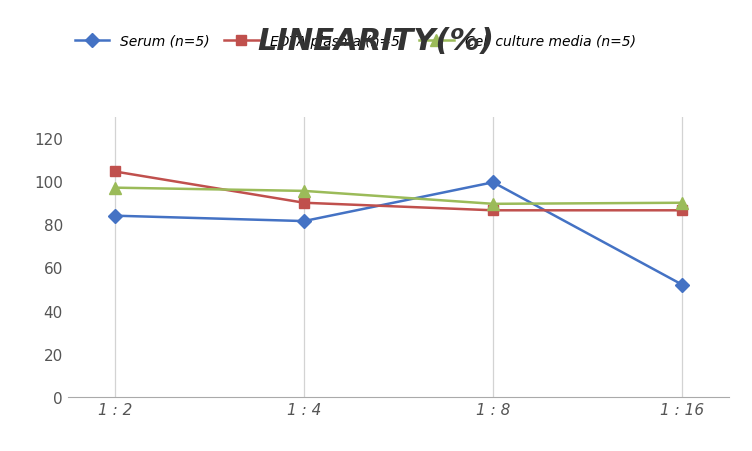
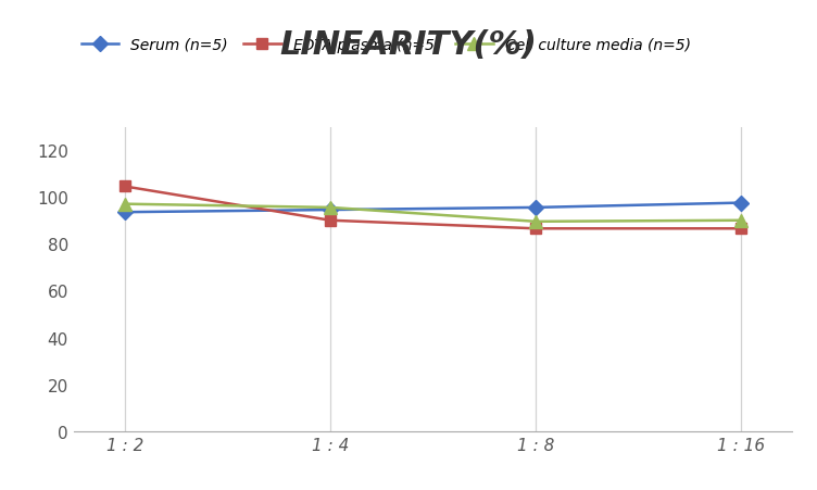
Serum (n=5)/1 : 2: 84.0 -> 93.5
Serum (n=5)/1 : 4: 81.5 -> 94.5
Serum (n=5)/1 : 8: 99.5 -> 95.5
Serum (n=5)/1 : 16: 52.0 -> 97.5
